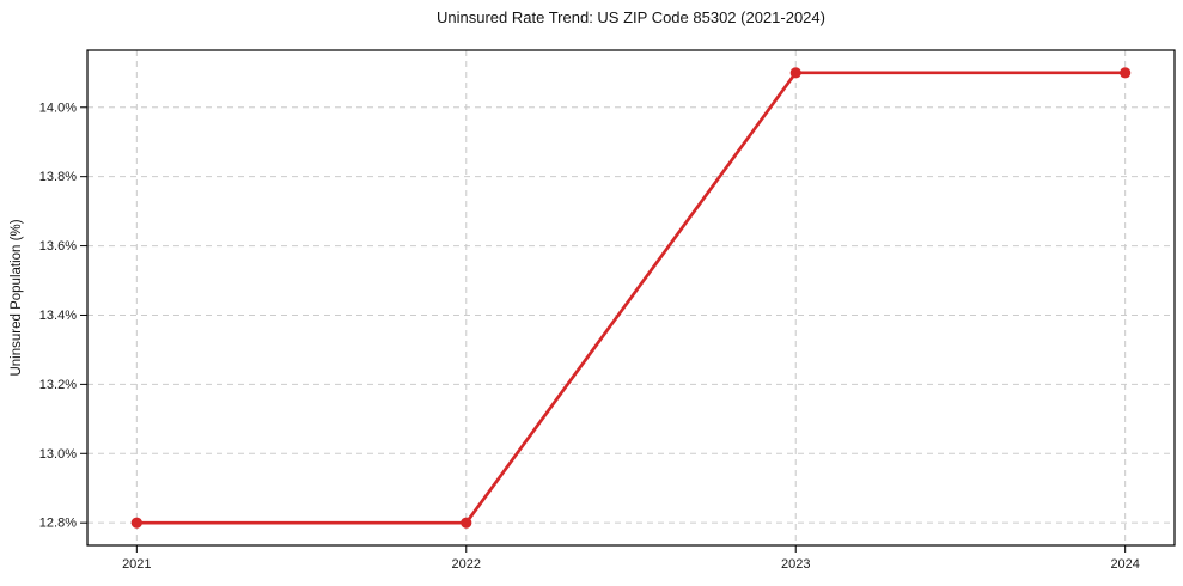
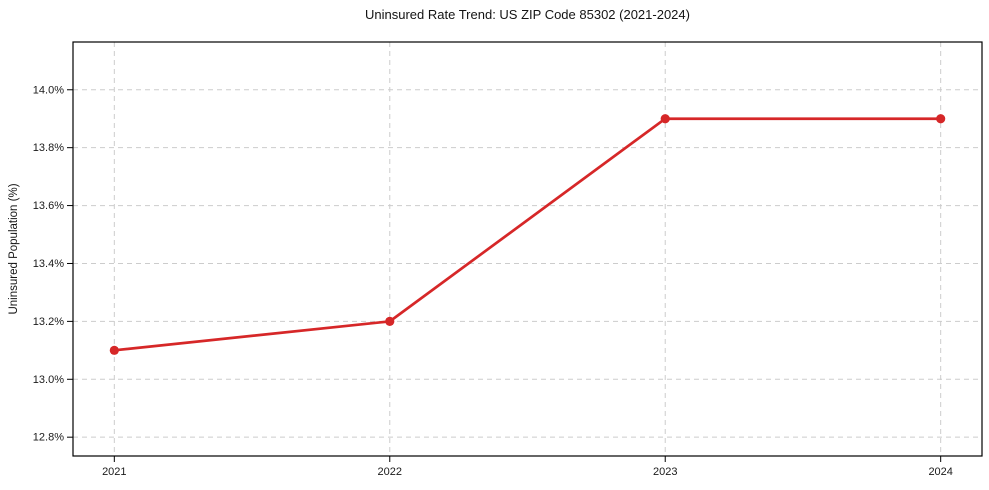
2021: 12.8% -> 13.1%
2022: 12.8% -> 13.2%
2023: 14.1% -> 13.9%
2024: 14.1% -> 13.9%
